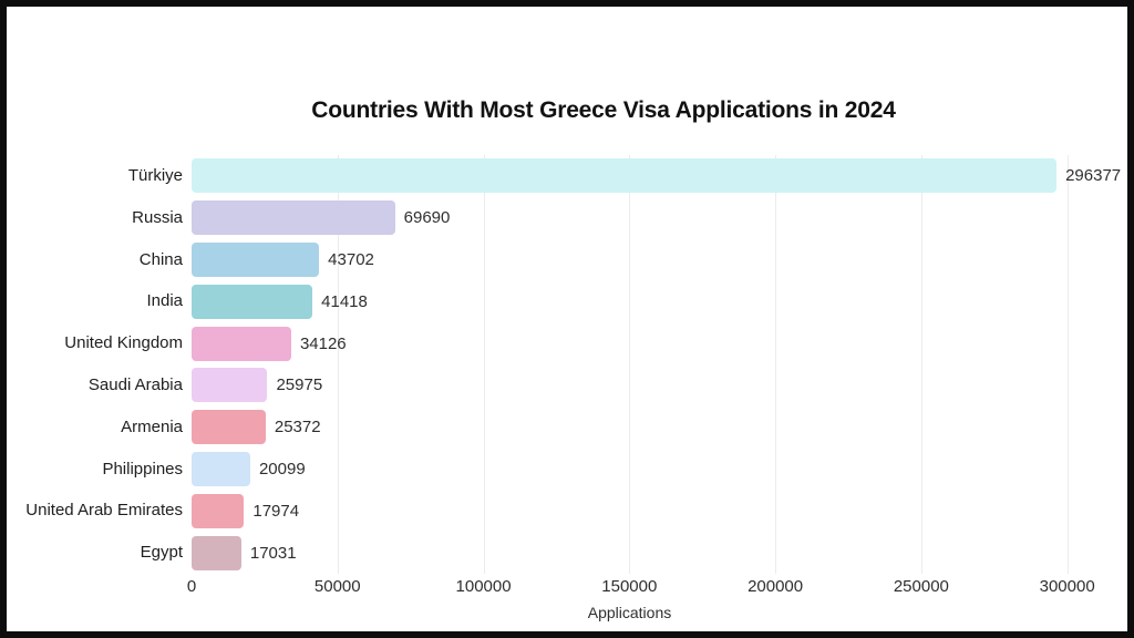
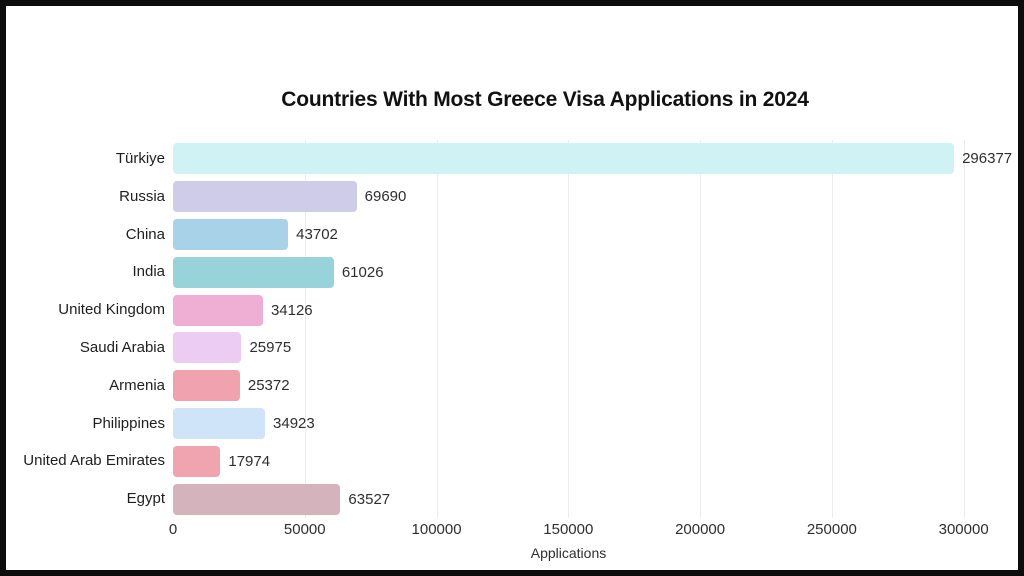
India: 41418 -> 61026
Philippines: 20099 -> 34923
Egypt: 17031 -> 63527
